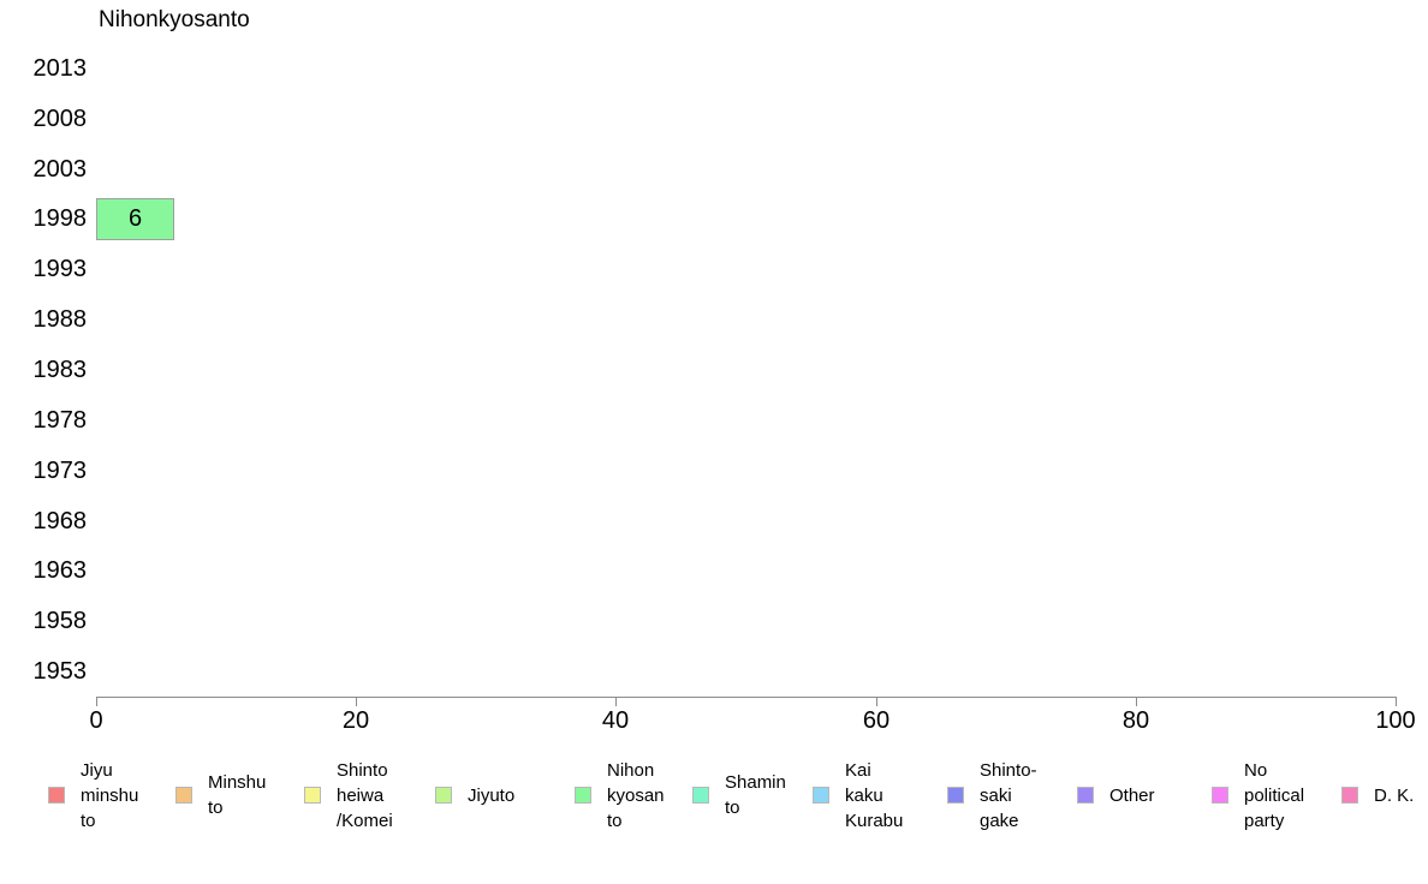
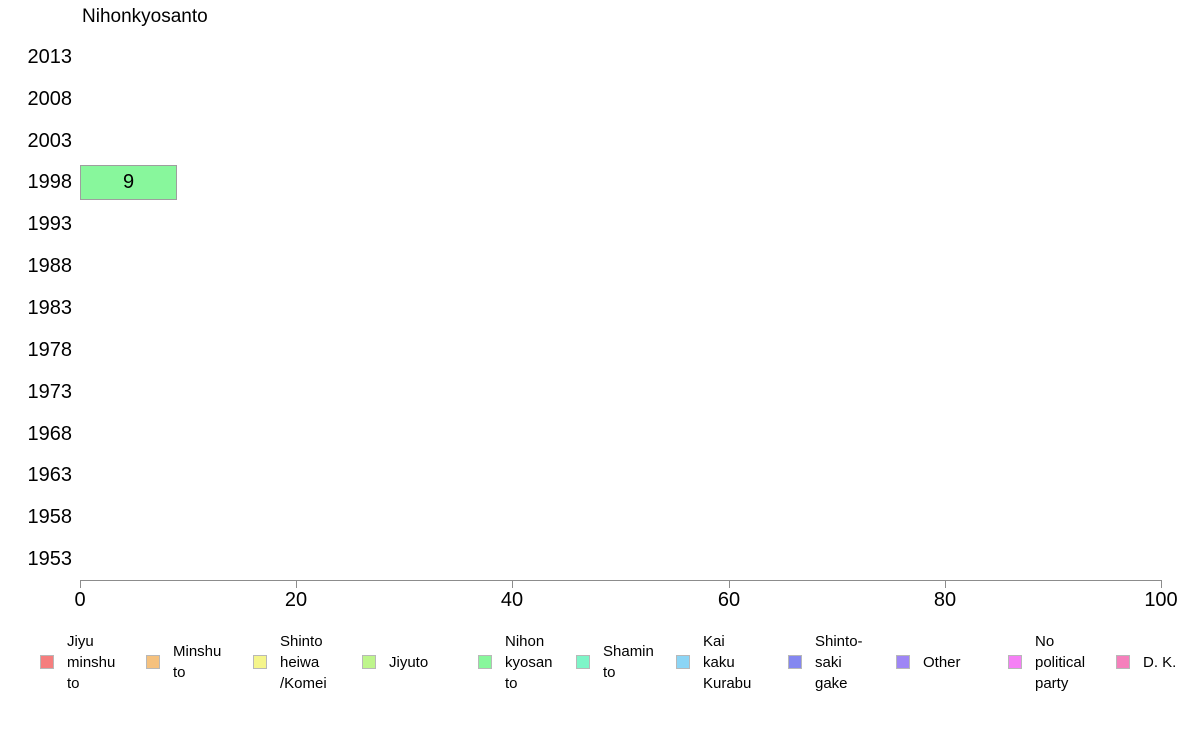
1998: 6 -> 9
